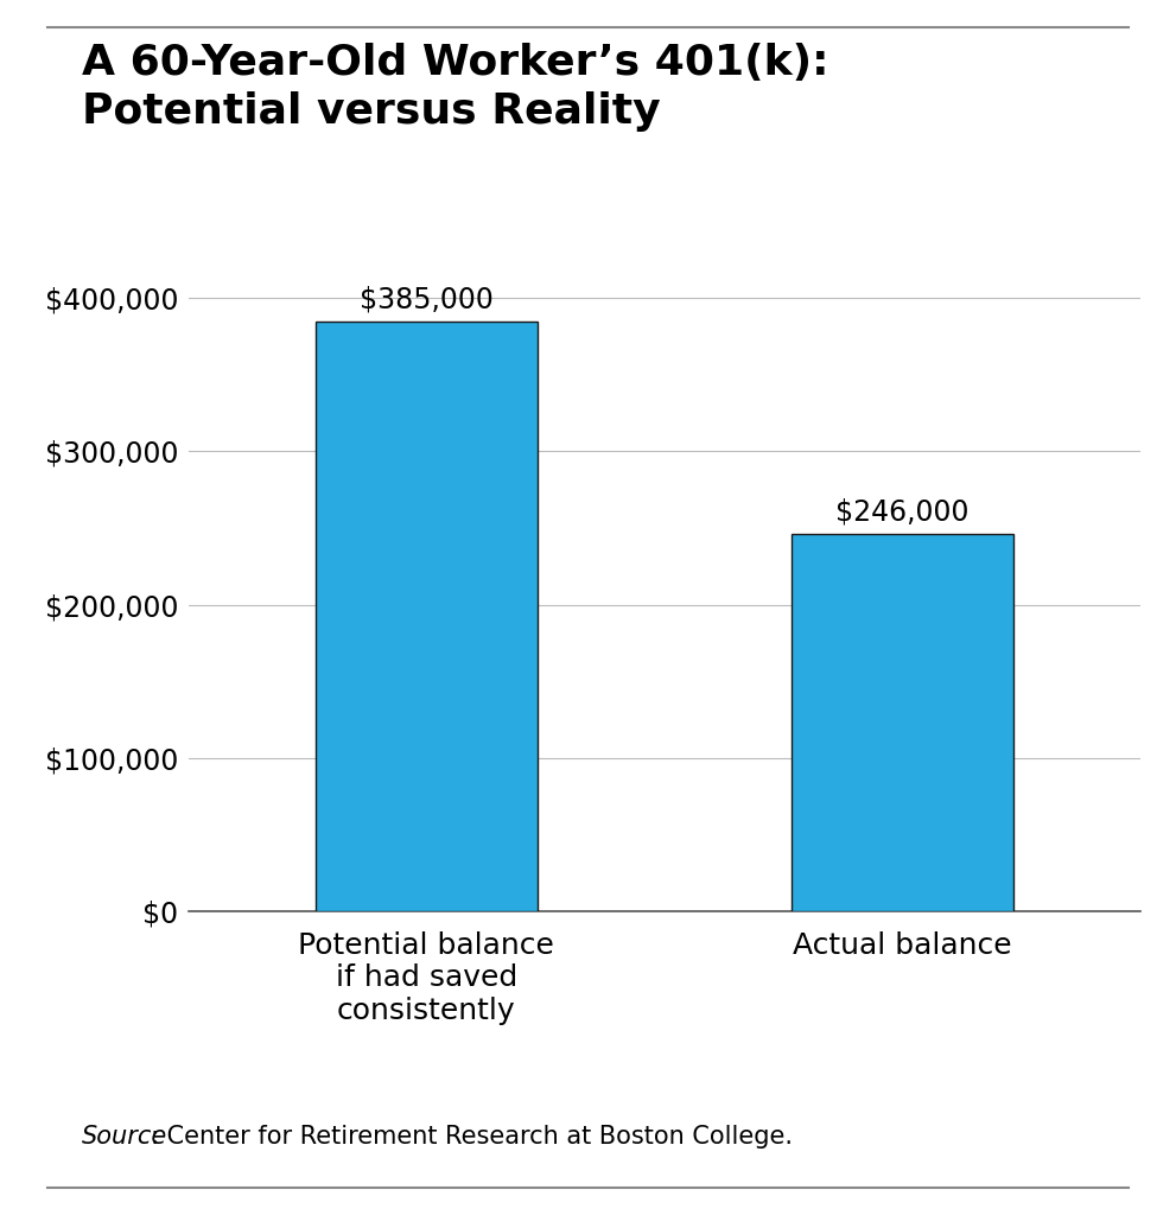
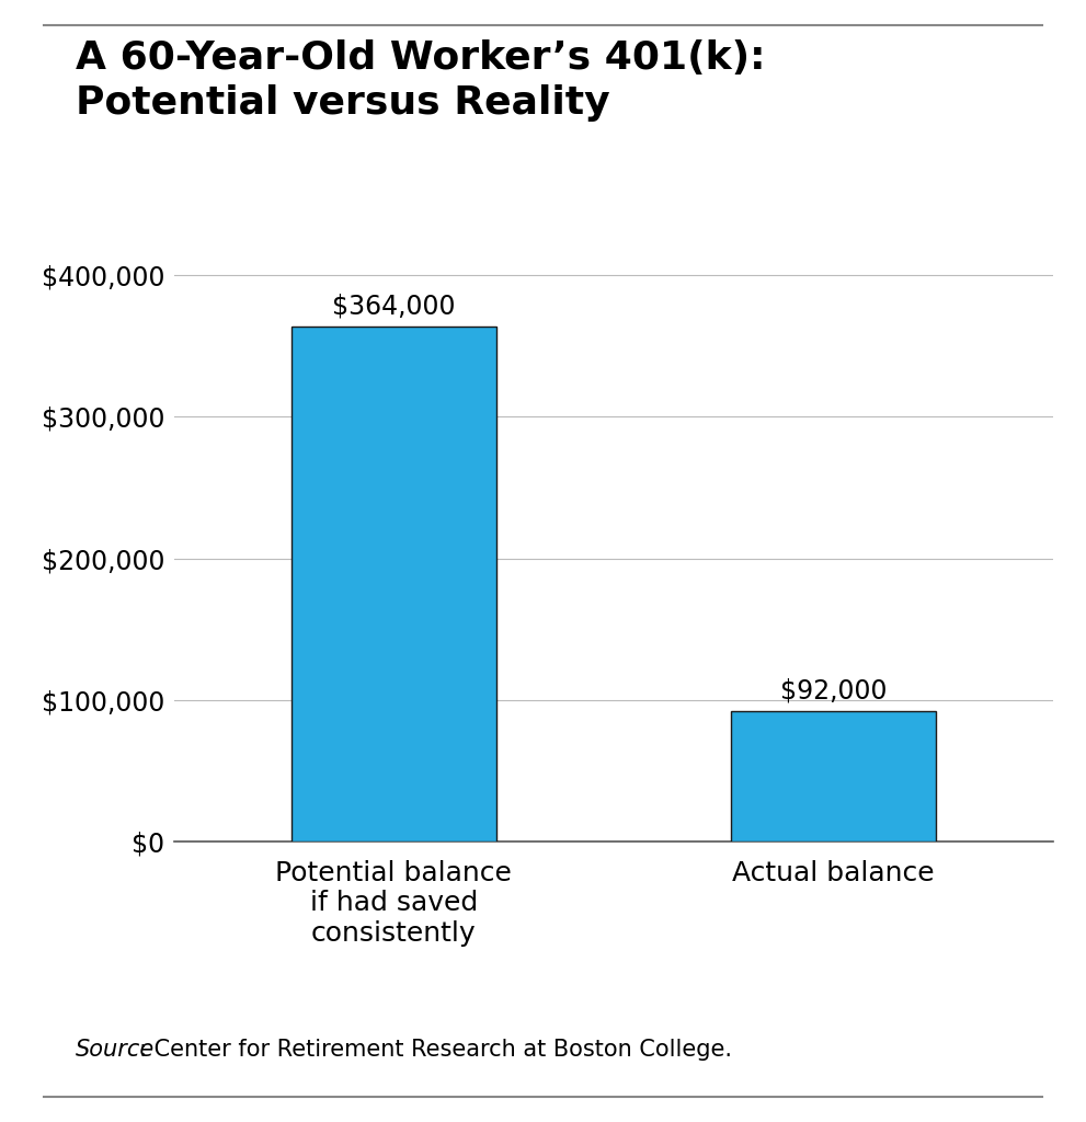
Potential balance if had saved consistently: $385,000 -> $364,000
Actual balance: $246,000 -> $92,000
